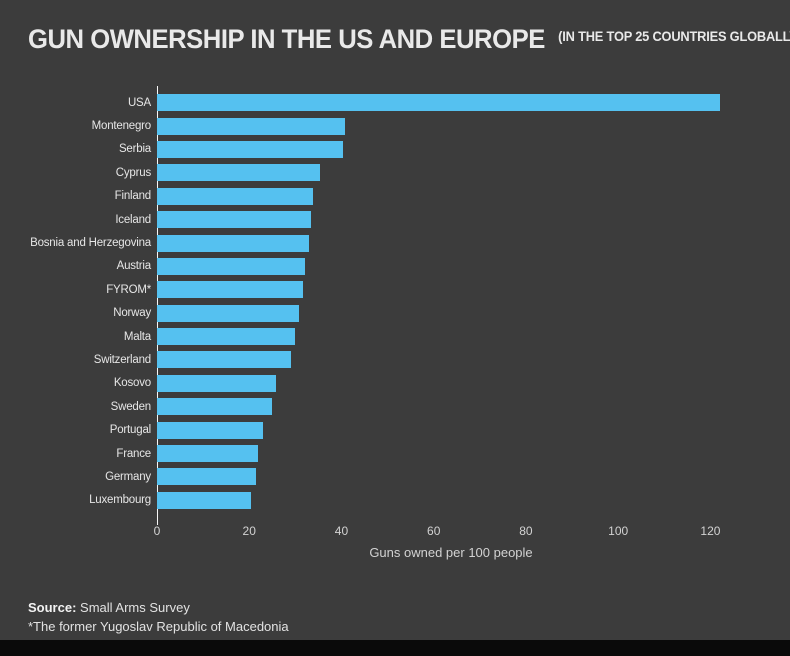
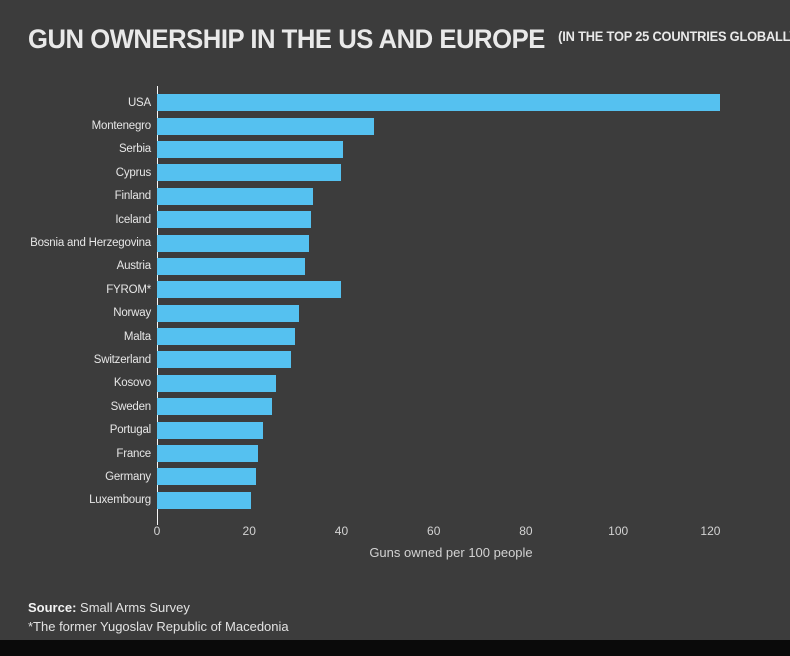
Montenegro: 41 -> 47
Cyprus: 35 -> 40
FYROM*: 32 -> 40
